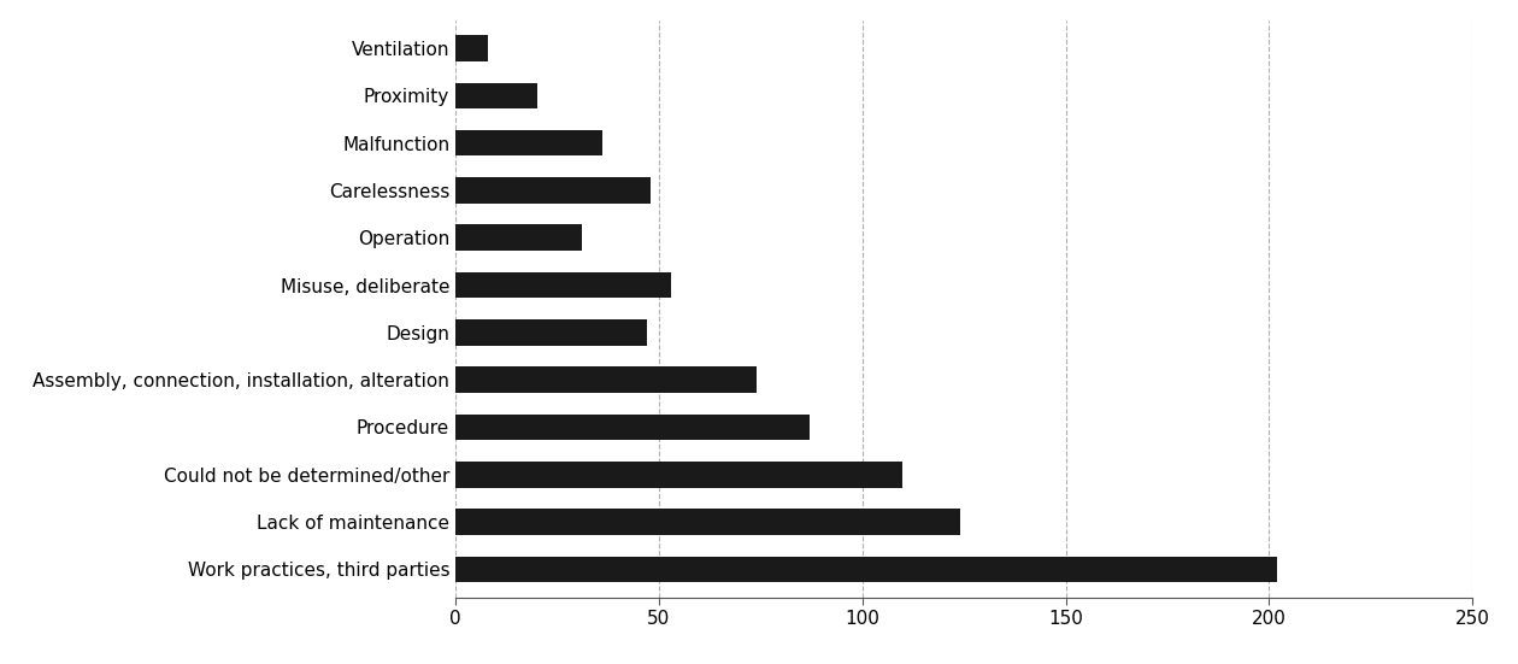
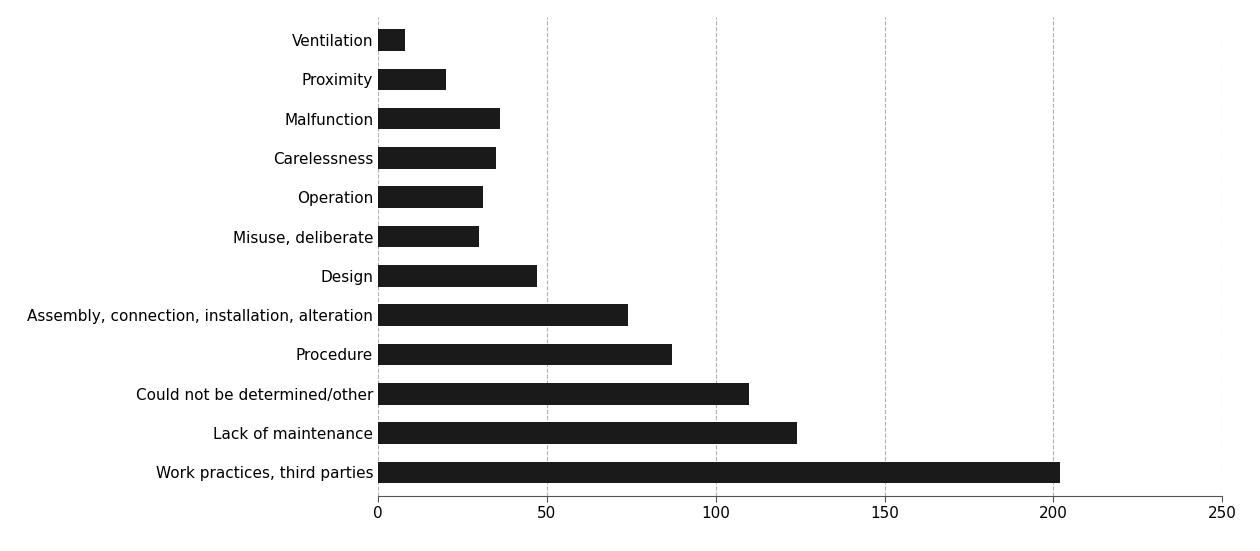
Carelessness: 48 -> 35
Misuse, deliberate: 53 -> 30
